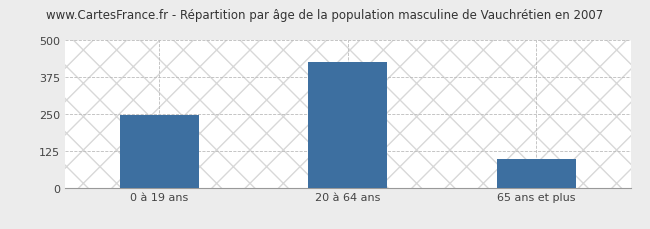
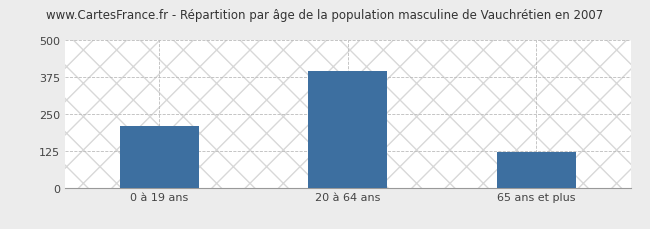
0 à 19 ans: 248 -> 210
20 à 64 ans: 425 -> 395
65 ans et plus: 97 -> 120
